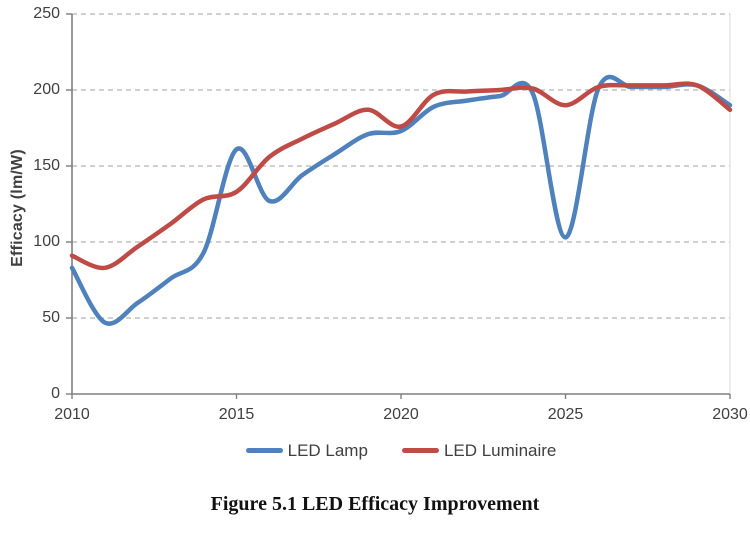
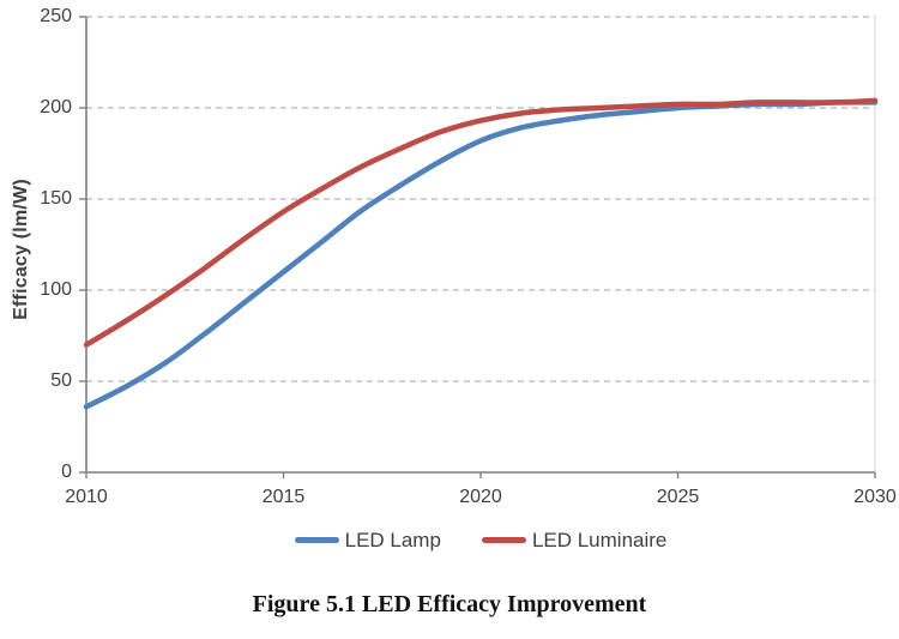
LED Lamp/2010: 83 -> 36
LED Luminaire/2010: 91 -> 70
LED Lamp/2015: 161 -> 110
LED Luminaire/2015: 133 -> 143
LED Lamp/2020: 173 -> 182
LED Luminaire/2020: 176 -> 193
LED Lamp/2025: 103 -> 200
LED Luminaire/2025: 190 -> 202
LED Lamp/2030: 190 -> 203
LED Luminaire/2030: 187 -> 204
